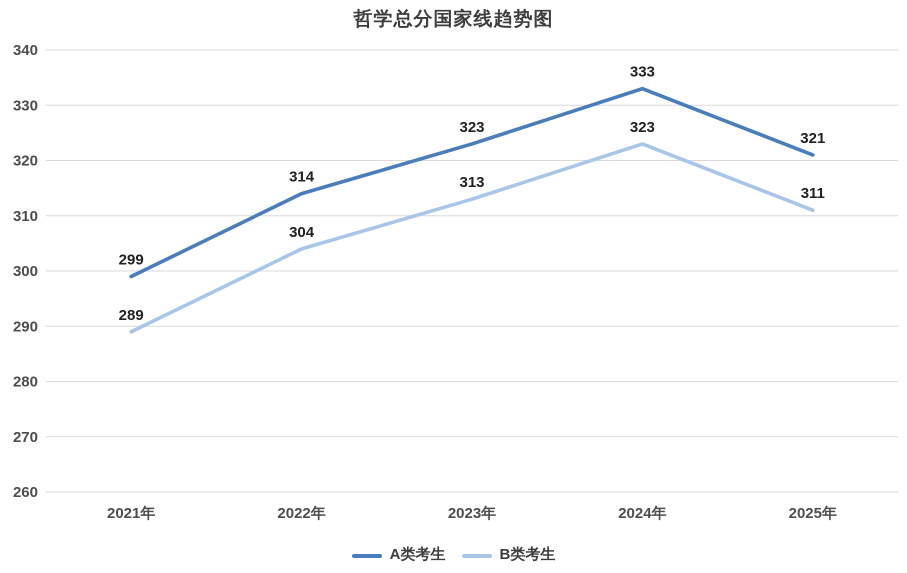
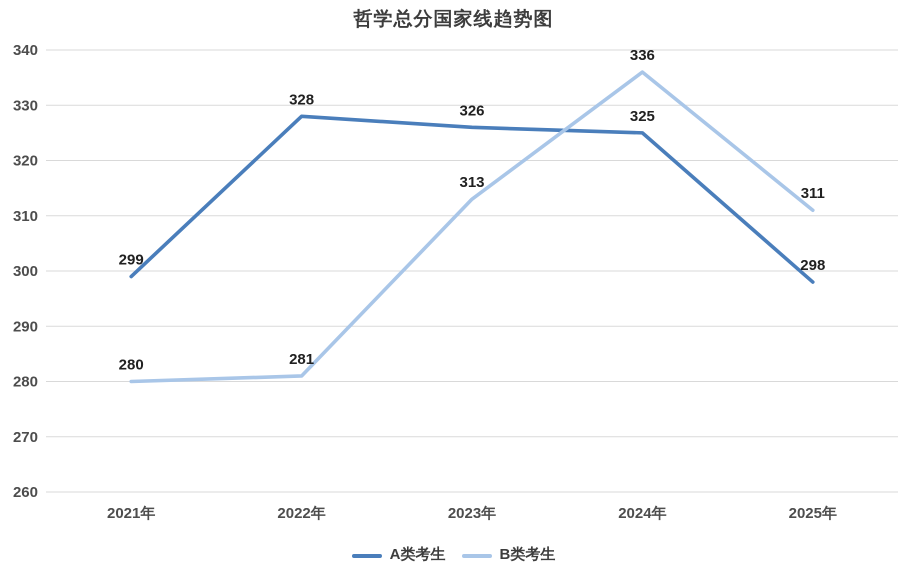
B类考生/2021年: 289 -> 280
A类考生/2022年: 314 -> 328
B类考生/2022年: 304 -> 281
A类考生/2023年: 323 -> 326
A类考生/2024年: 333 -> 325
B类考生/2024年: 323 -> 336
A类考生/2025年: 321 -> 298
